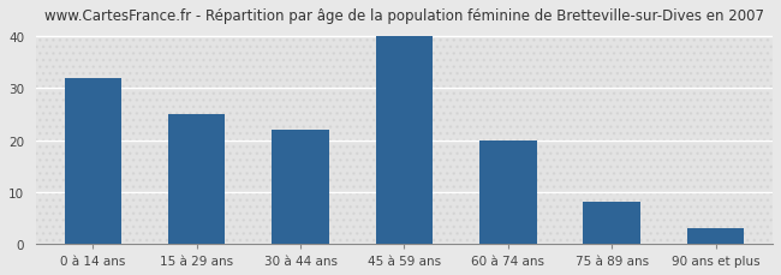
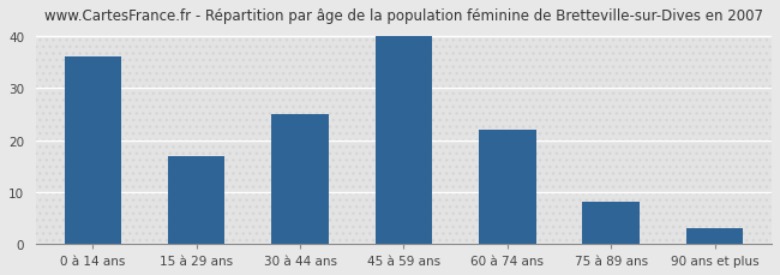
0 à 14 ans: 32 -> 36
15 à 29 ans: 25 -> 17
30 à 44 ans: 22 -> 25
60 à 74 ans: 20 -> 22
